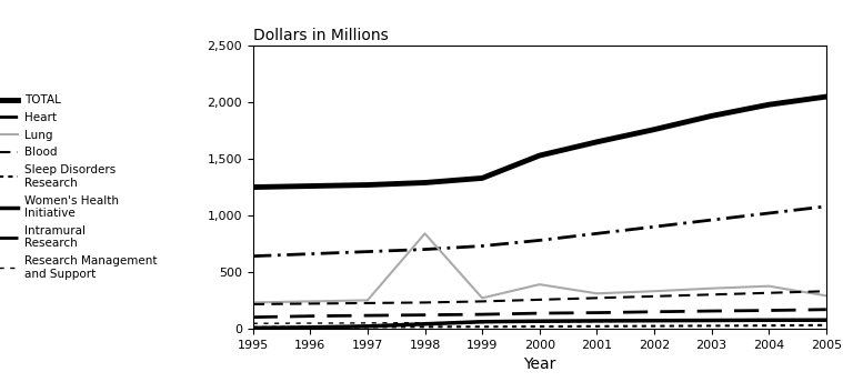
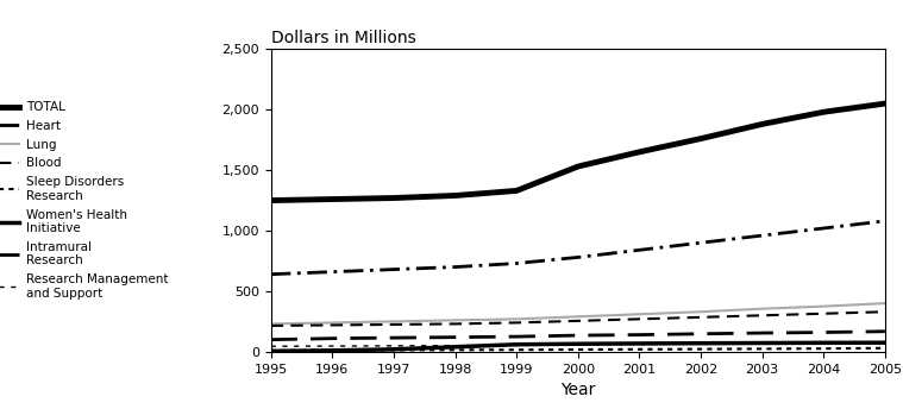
Lung/1998: 840 -> 260
Lung/2000: 390 -> 290
Lung/2005: 290 -> 400
